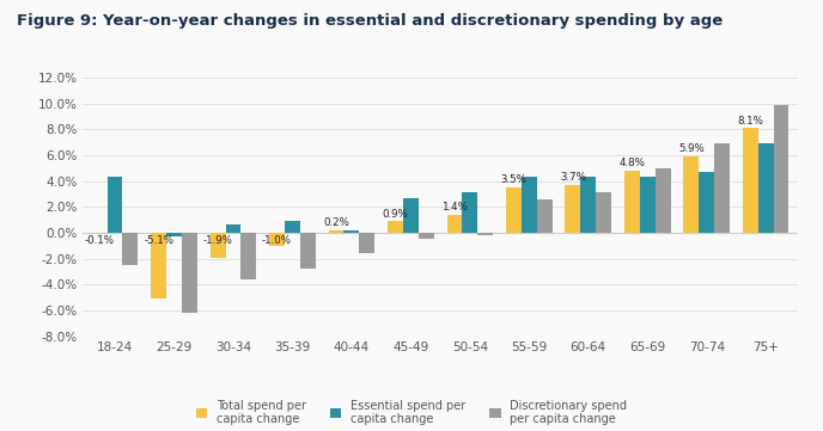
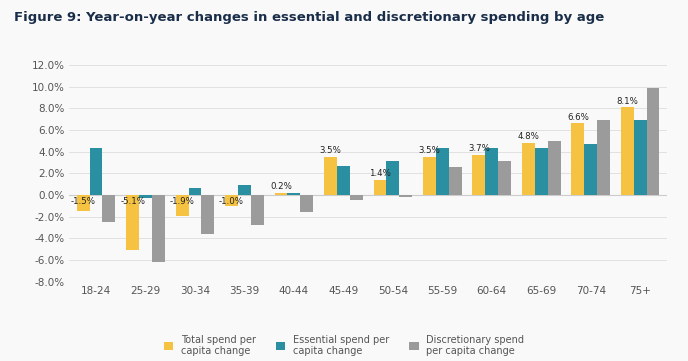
Total spend per capita change/18-24: -0.1% -> -1.5%
Total spend per capita change/45-49: 0.9% -> 3.5%
Total spend per capita change/70-74: 5.9% -> 6.6%
